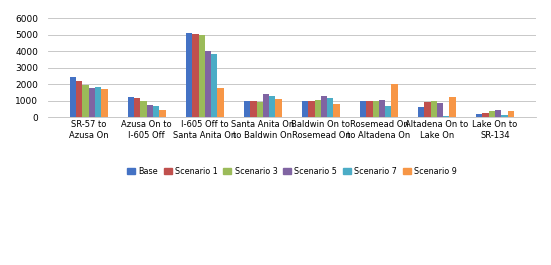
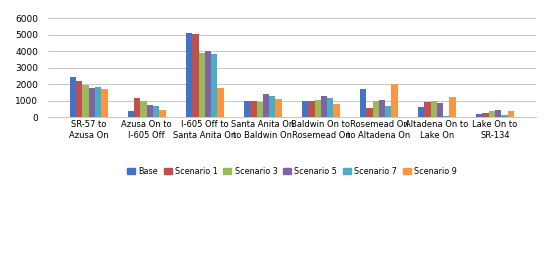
Base/Azusa On to I-605 Off: 1300 -> 400
Scenario 3/I-605 Off to Santa Anita On: 5000 -> 3900
Base/Rosemead On to Altadena On: 1000 -> 1700
Scenario 1/Rosemead On to Altadena On: 1000 -> 600
